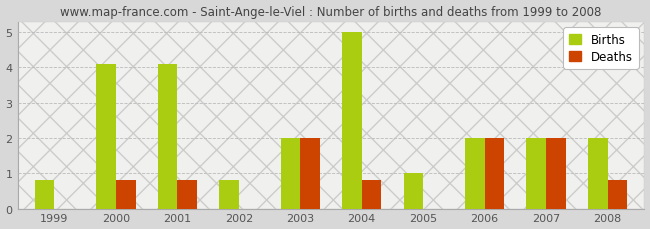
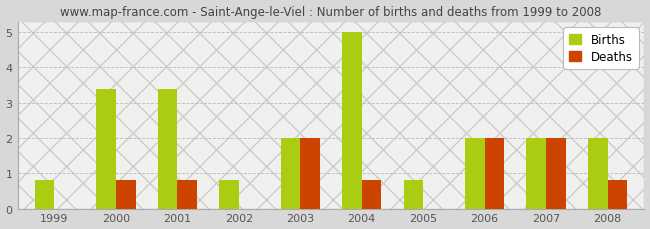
Births/2000: 4.1 -> 3.4
Births/2001: 4.1 -> 3.4
Births/2005: 1.0 -> 0.8
